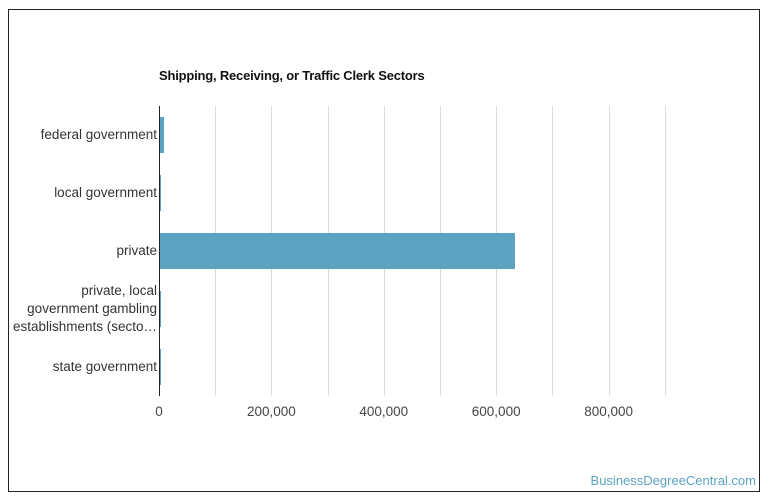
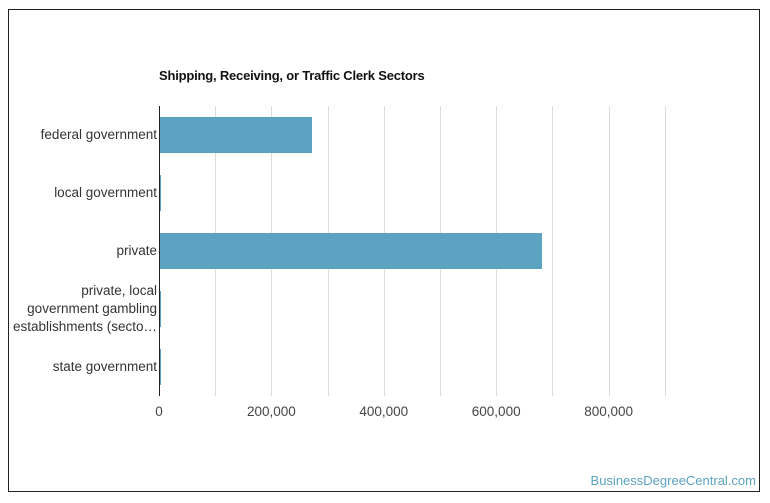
federal government: 10000 -> 270000
private: 630000 -> 680000
